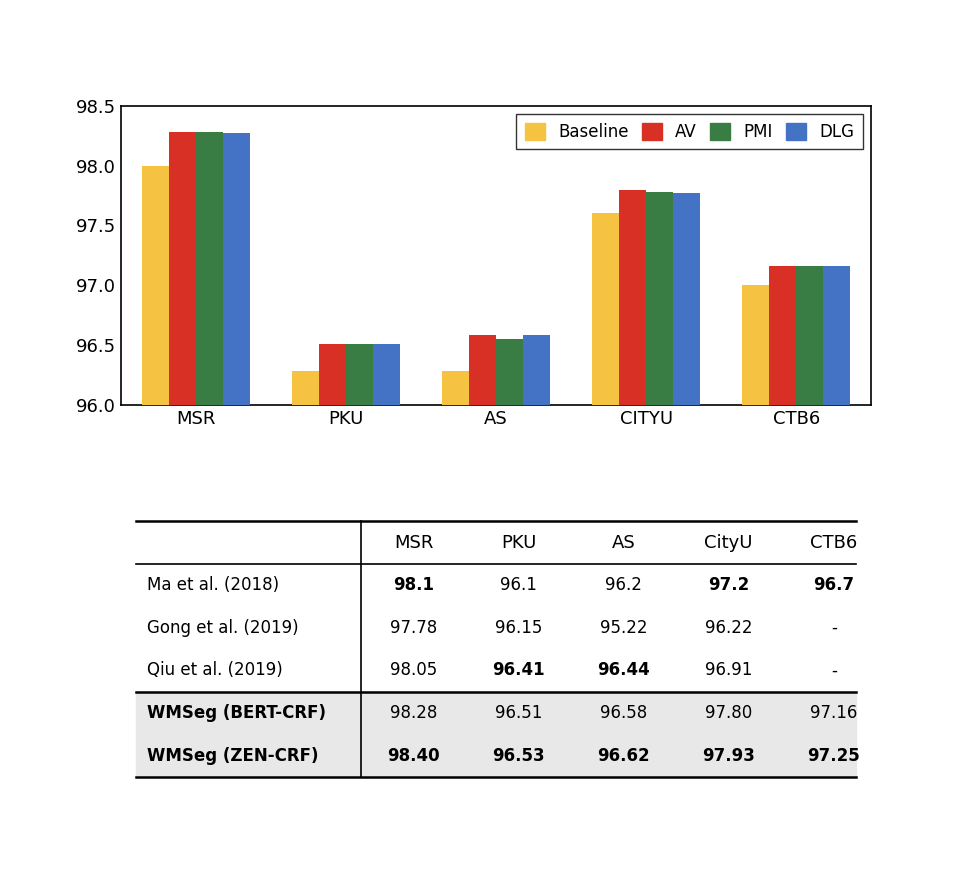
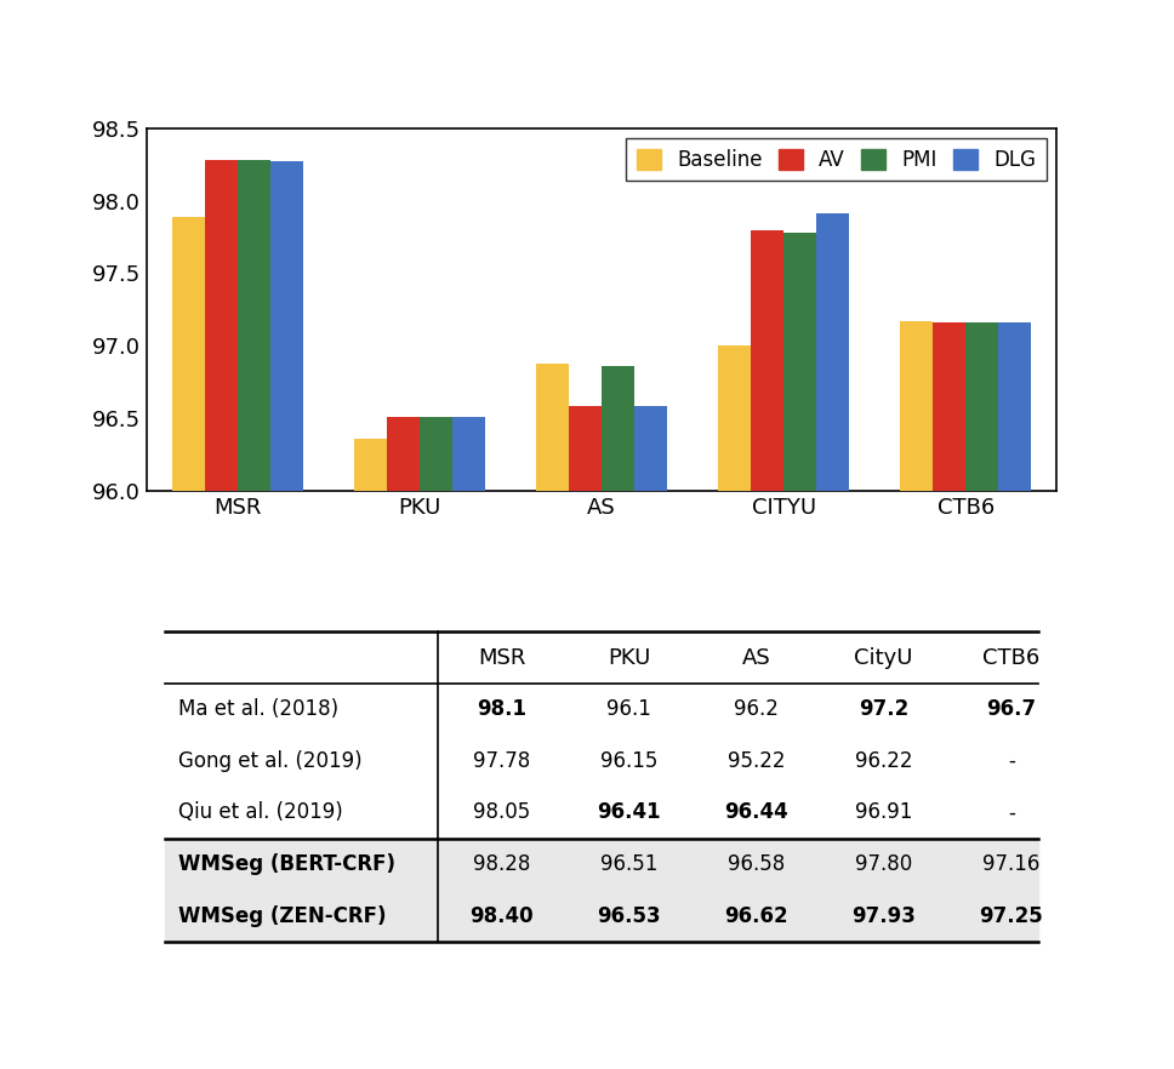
Baseline/MSR: 98.00 -> 97.89
Baseline/PKU: 96.28 -> 96.36
Baseline/AS: 96.28 -> 96.88
PMI/AS: 96.55 -> 96.86
Baseline/CITYU: 97.60 -> 97.00
DLG/CITYU: 97.77 -> 97.91
Baseline/CTB6: 97.00 -> 97.17
